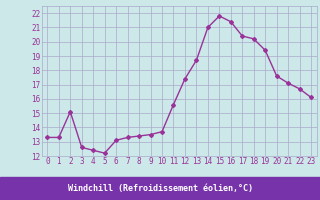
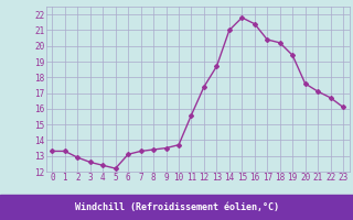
2: 15.1 -> 12.9
